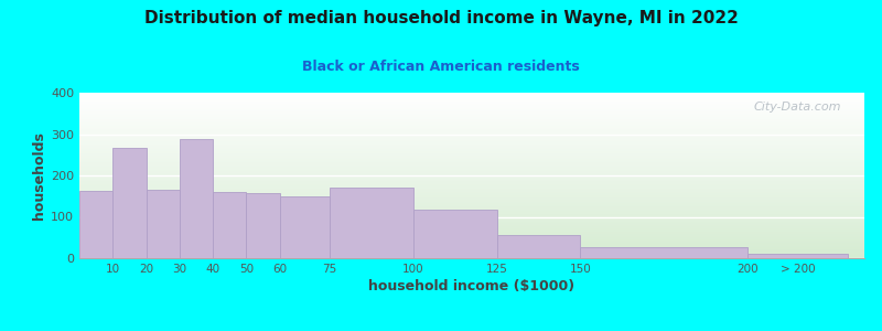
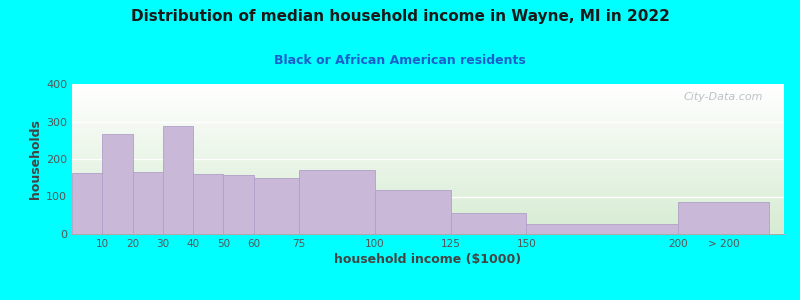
> 200: 12 -> 85
